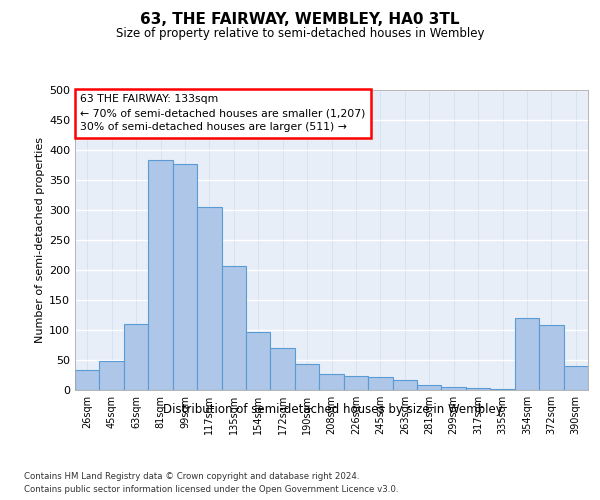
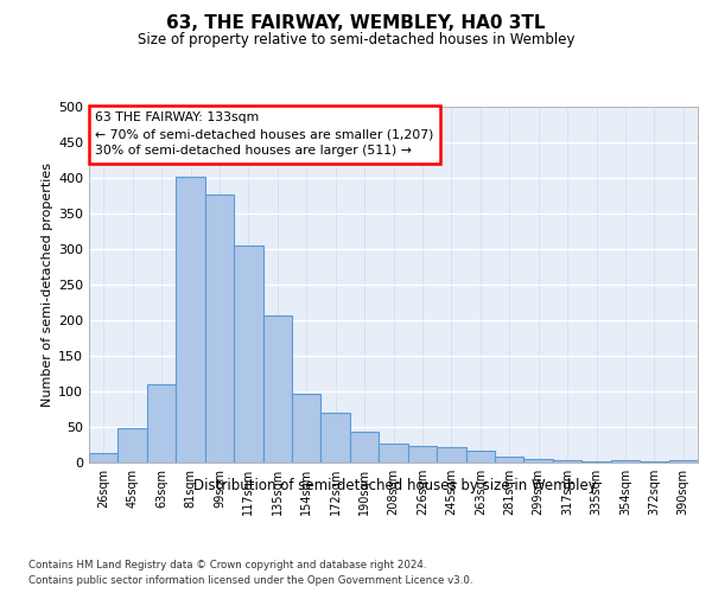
26sqm: 34 -> 13
81sqm: 384 -> 401
354sqm: 120 -> 3
372sqm: 108 -> 1
390sqm: 40 -> 4
